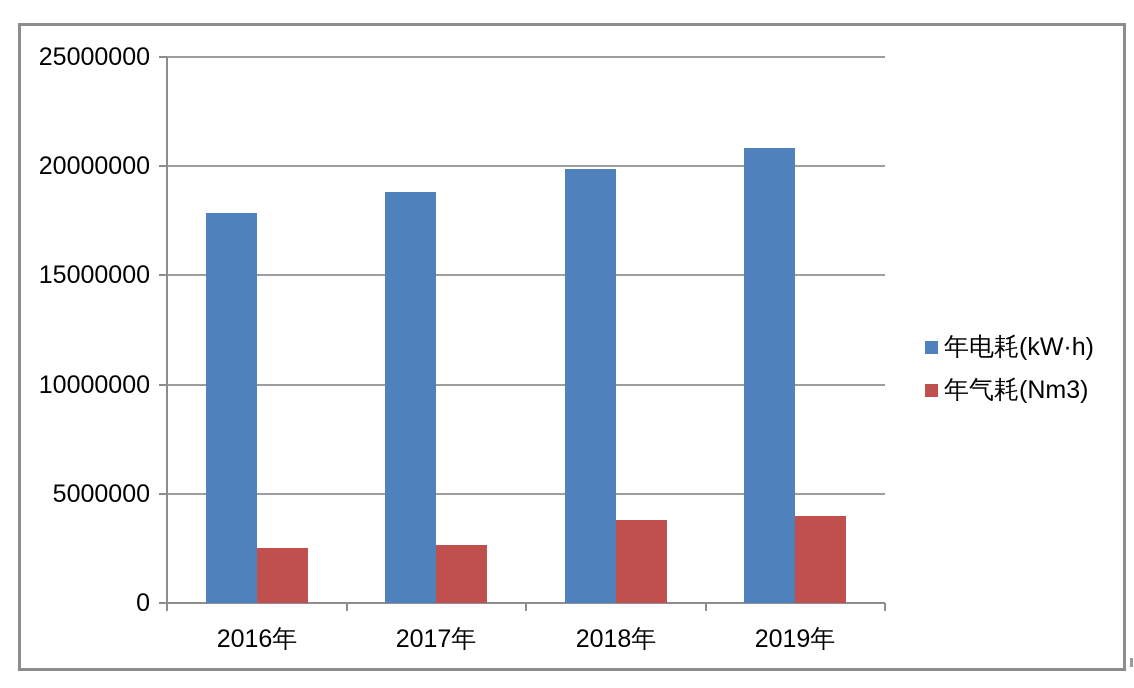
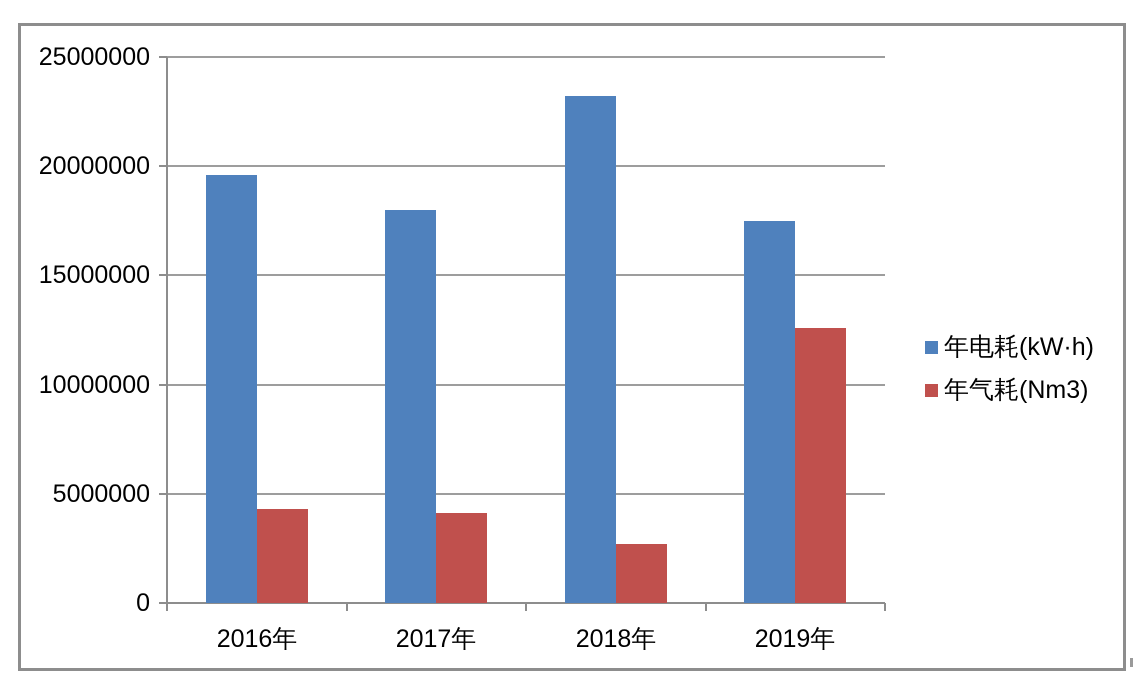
年电耗(kW·h)/2016年: 17800000 -> 19600000
年气耗(Nm3)/2016年: 2500000 -> 4300000
年电耗(kW·h)/2017年: 18800000 -> 18000000
年气耗(Nm3)/2017年: 2600000 -> 4100000
年电耗(kW·h)/2018年: 19800000 -> 23200000
年气耗(Nm3)/2018年: 3800000 -> 2700000
年电耗(kW·h)/2019年: 20800000 -> 17500000
年气耗(Nm3)/2019年: 4000000 -> 12600000
